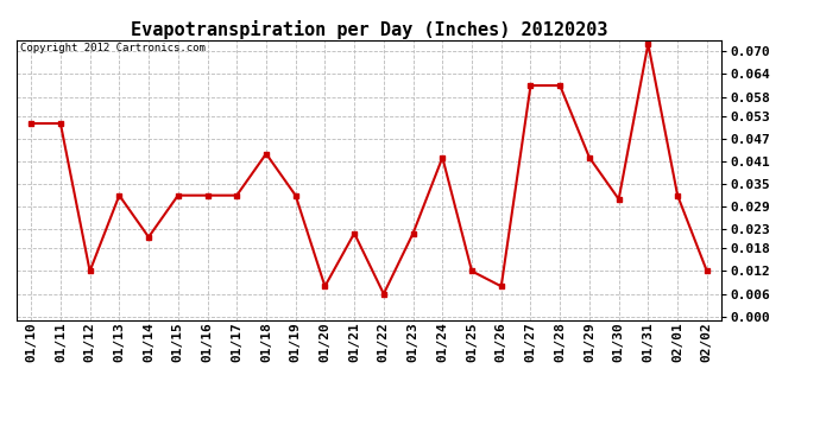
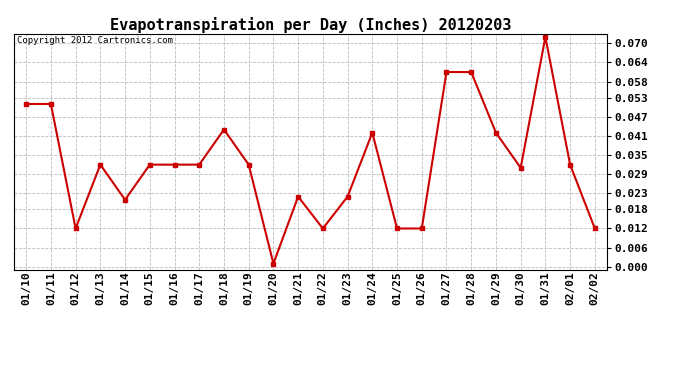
01/20: 0.008 -> 0.001
01/22: 0.006 -> 0.012
01/26: 0.008 -> 0.012
